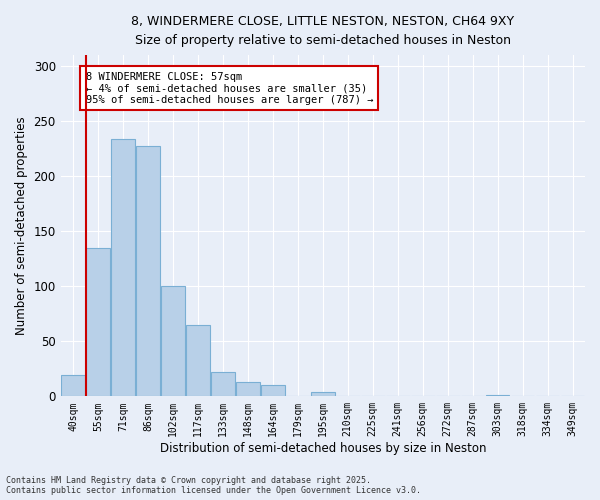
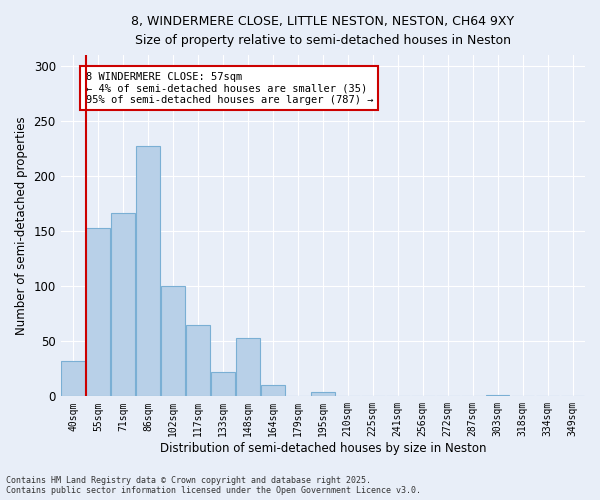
40sqm: 19 -> 32
55sqm: 135 -> 153
71sqm: 234 -> 167
148sqm: 13 -> 53
